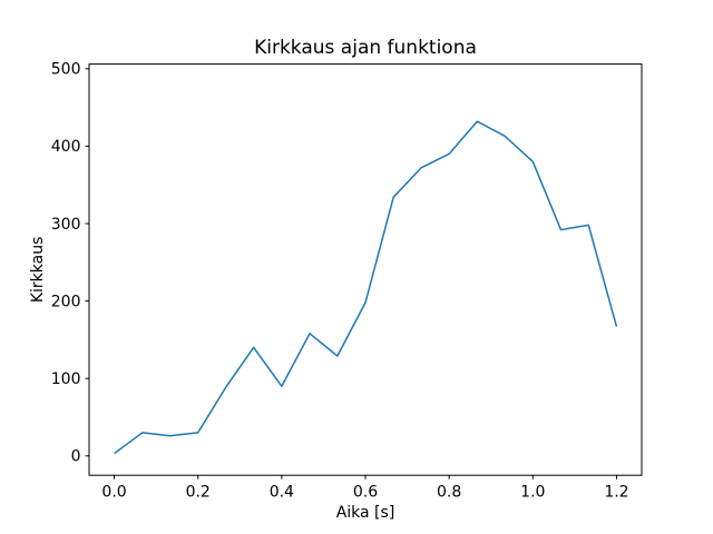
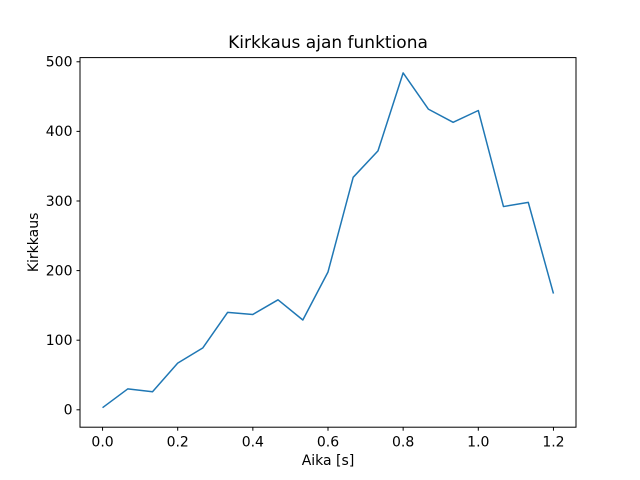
0.2: 30 -> 70
0.4: 90 -> 140
0.8: 390 -> 480
1.0: 380 -> 430
